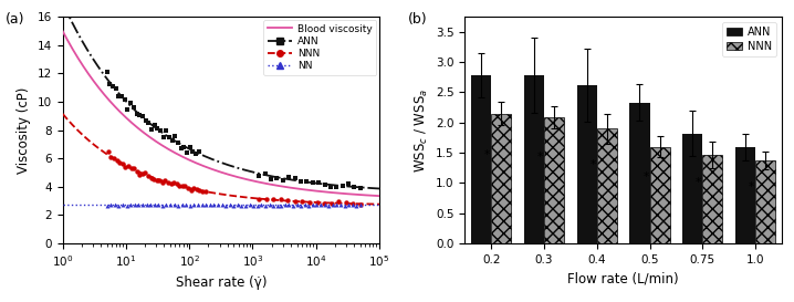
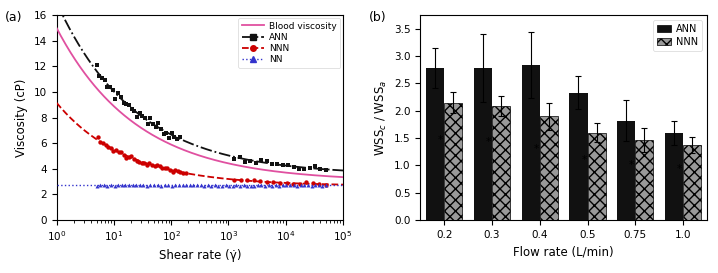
ANN/0.4: 2.62 -> 2.84
